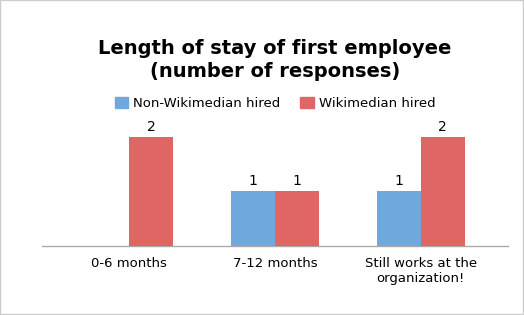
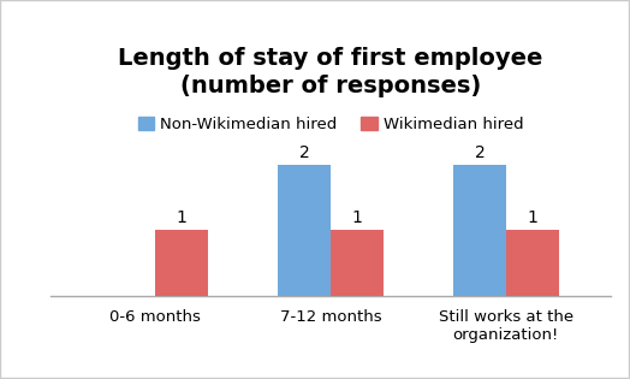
Wikimedian hired/0-6 months: 2 -> 1
Non-Wikimedian hired/7-12 months: 1 -> 2
Non-Wikimedian hired/Still works at the organization!: 1 -> 2
Wikimedian hired/Still works at the organization!: 2 -> 1
